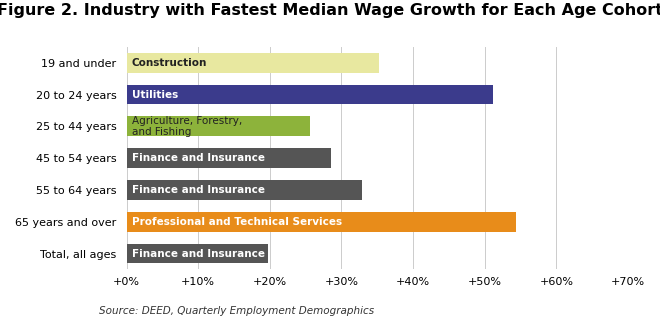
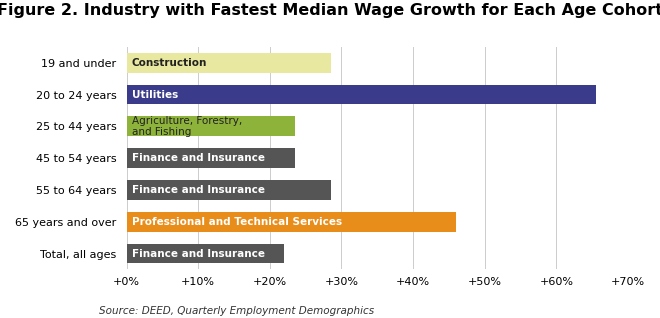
19 and under: 35.2% -> 28.5%
20 to 24 years: 51.2% -> 65.5%
25 to 44 years: 25.6% -> 23.5%
45 to 54 years: 28.6% -> 23.5%
55 to 64 years: 32.8% -> 28.5%
65 years and over: 54.4% -> 46.0%
Total, all ages: 19.8% -> 22.0%
